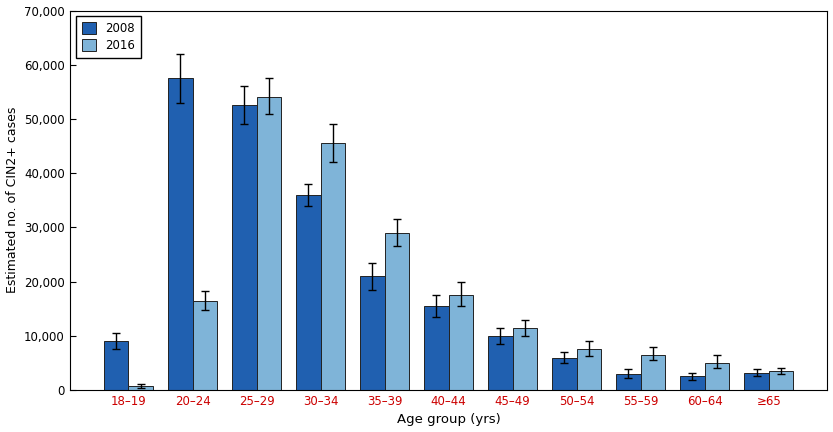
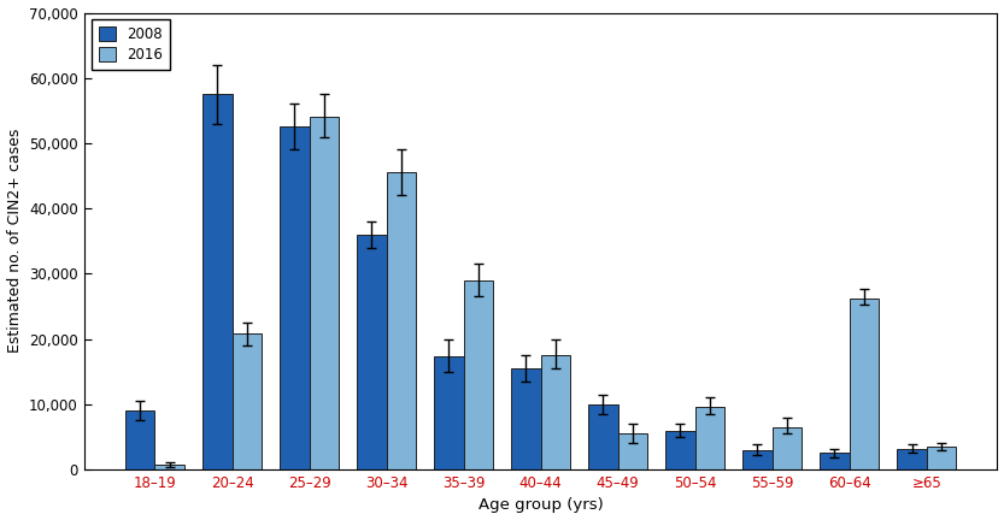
2016/20–24: 16,500 -> 20,800
2008/35–39: 21,000 -> 17,400
2016/45–49: 11,500 -> 5,600
2016/50–54: 7,500 -> 9,600
2016/60–64: 5,000 -> 26,200
